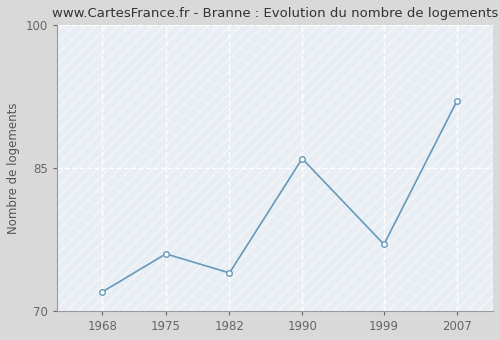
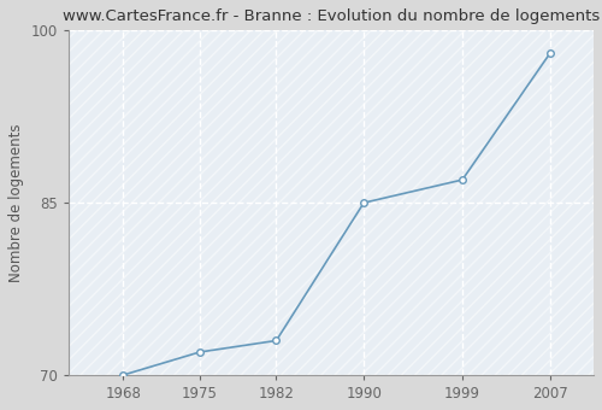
1968: 72 -> 70
1975: 76 -> 72
1982: 74 -> 73
1990: 86 -> 85
1999: 77 -> 87
2007: 92 -> 98
